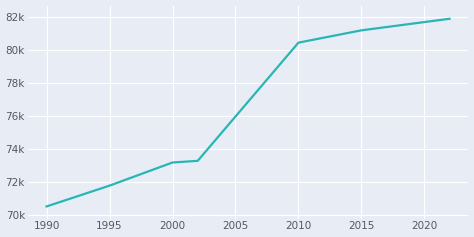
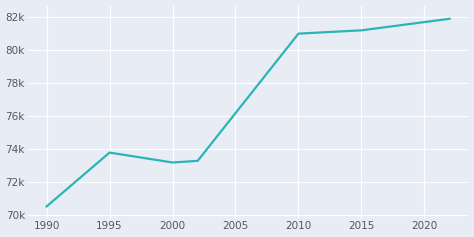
1995: 71.8k -> 73.8k
2010: 80.5k -> 81.0k
